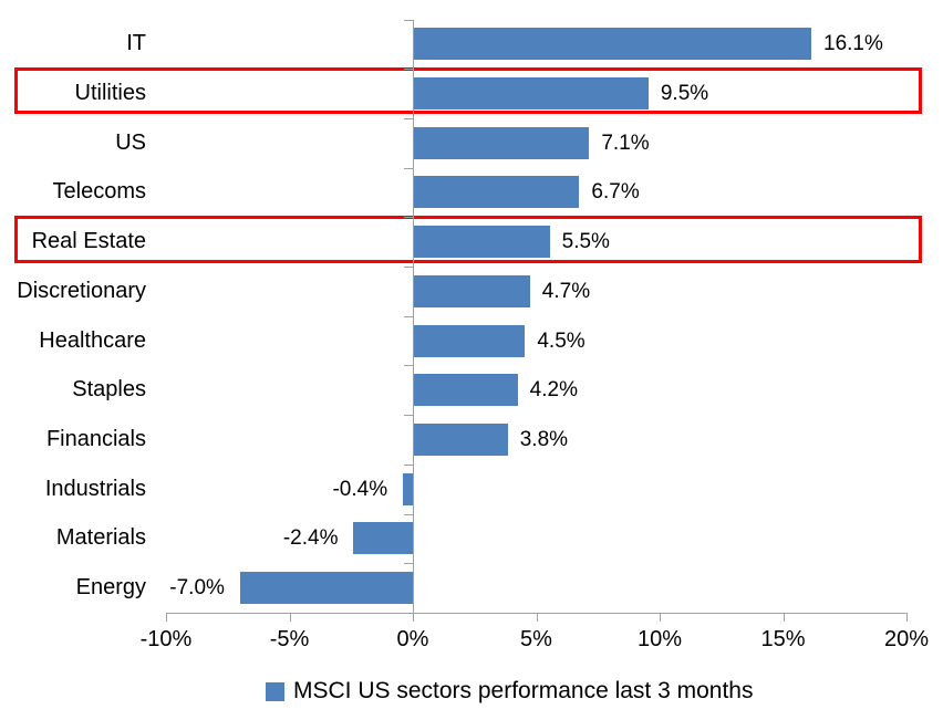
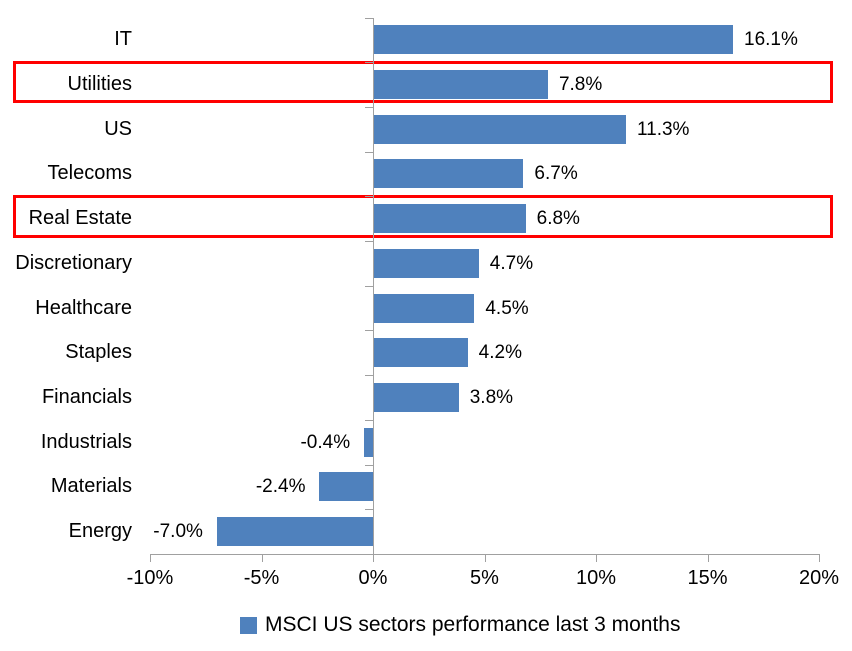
Utilities: 9.5% -> 7.8%
US: 7.1% -> 11.3%
Real Estate: 5.5% -> 6.8%
